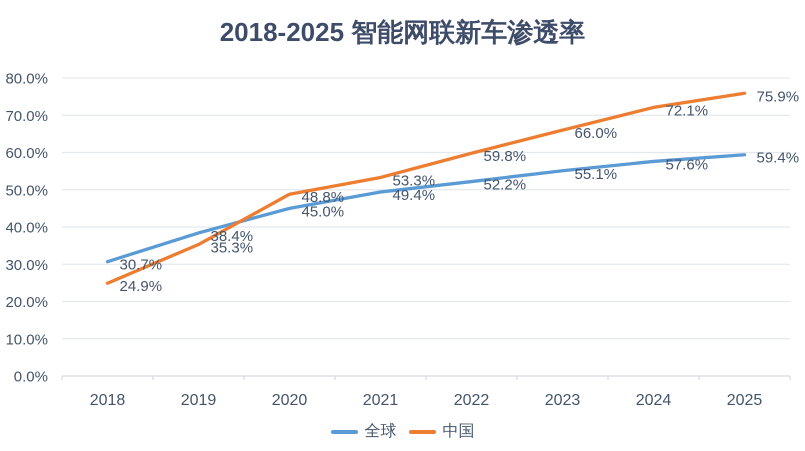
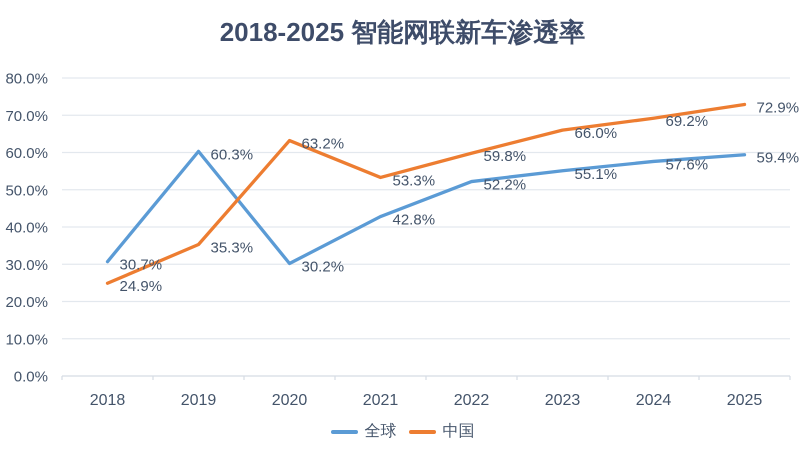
全球/2019: 38.4% -> 60.3%
全球/2020: 45.0% -> 30.2%
中国/2020: 48.8% -> 63.2%
全球/2021: 49.4% -> 42.8%
中国/2024: 72.1% -> 69.2%
中国/2025: 75.9% -> 72.9%
